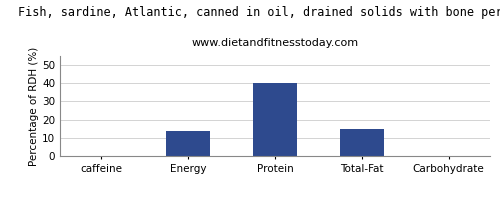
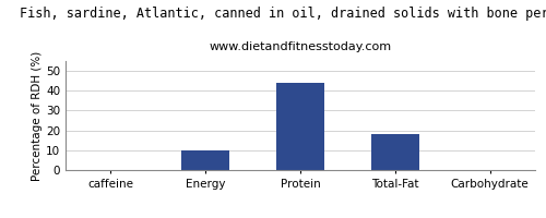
Energy: 14 -> 10
Protein: 40 -> 44
Total-Fat: 15 -> 18
